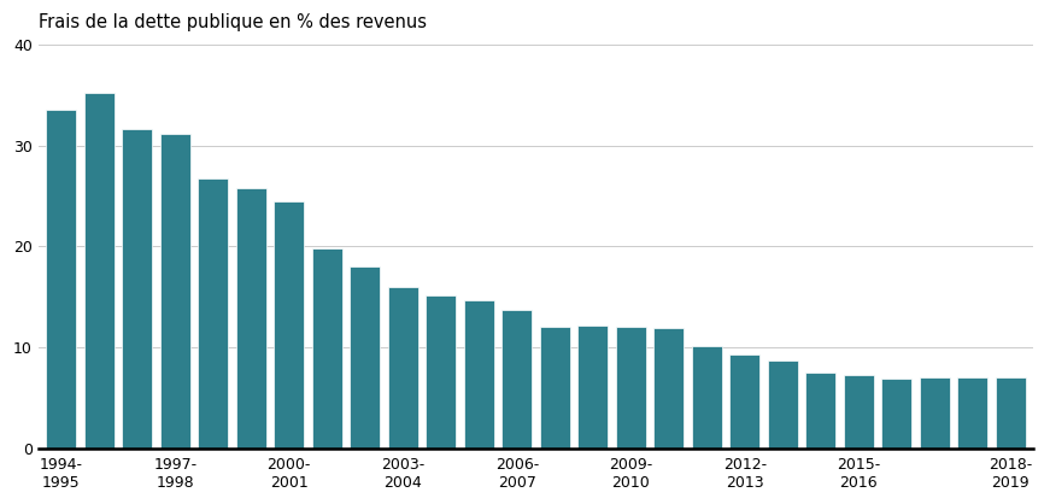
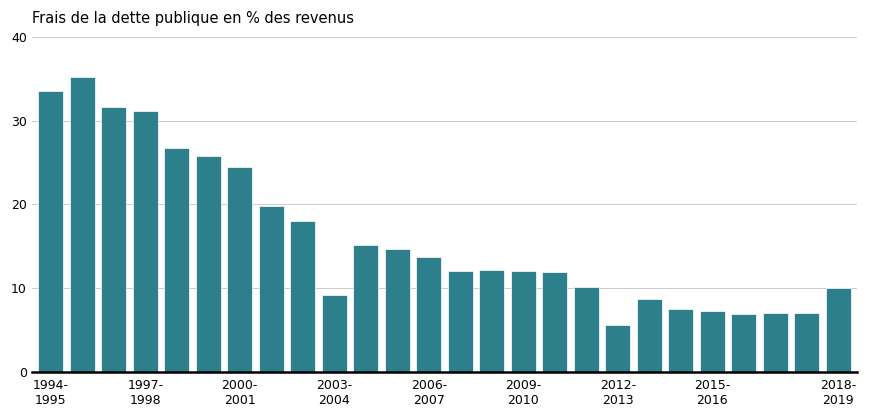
2003- 2004: 16.0 -> 9.2
2012- 2013: 9.3 -> 5.6
2018- 2019: 7.0 -> 10.0
